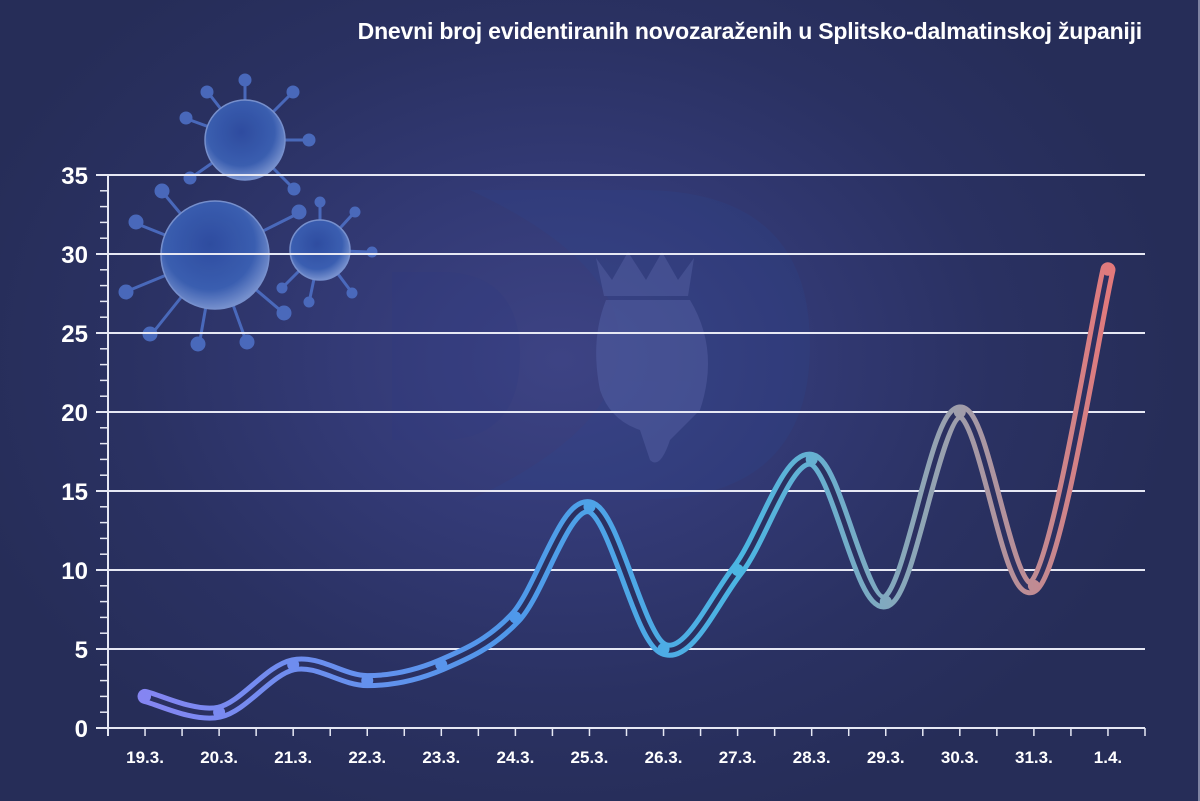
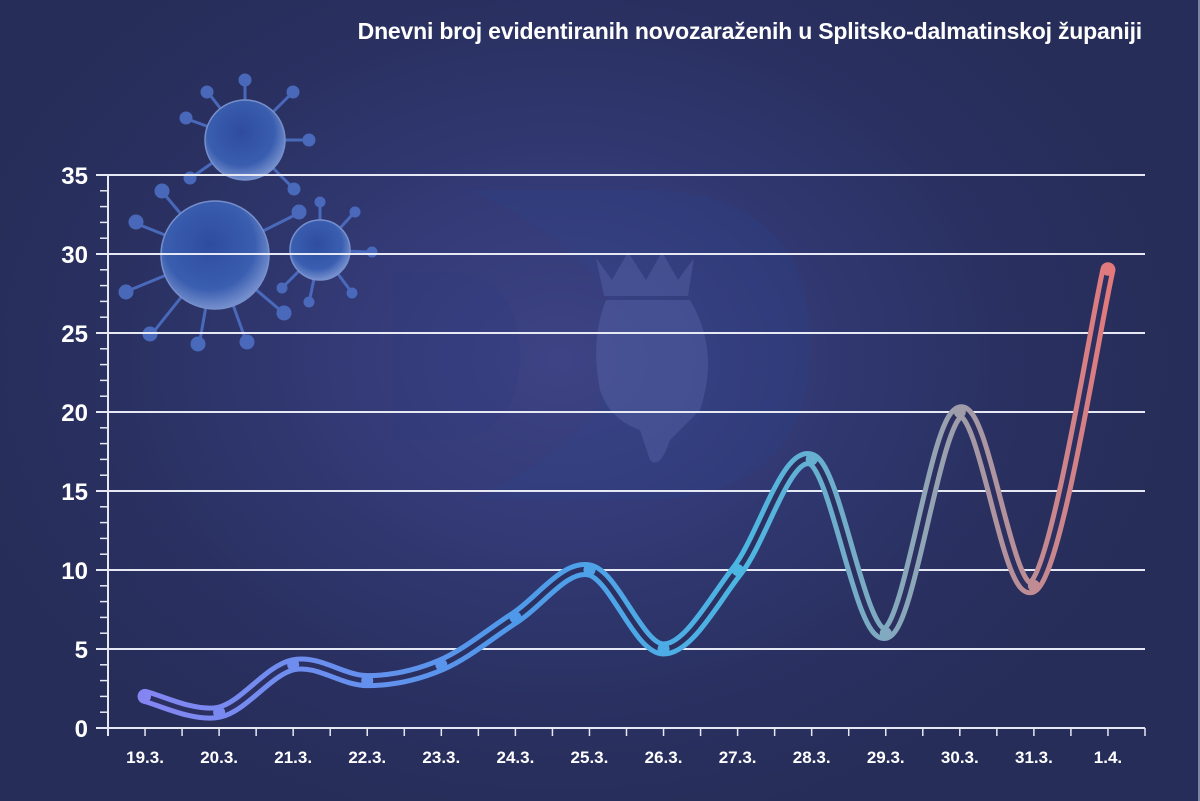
25.3.: 14 -> 10
29.3.: 8 -> 6
